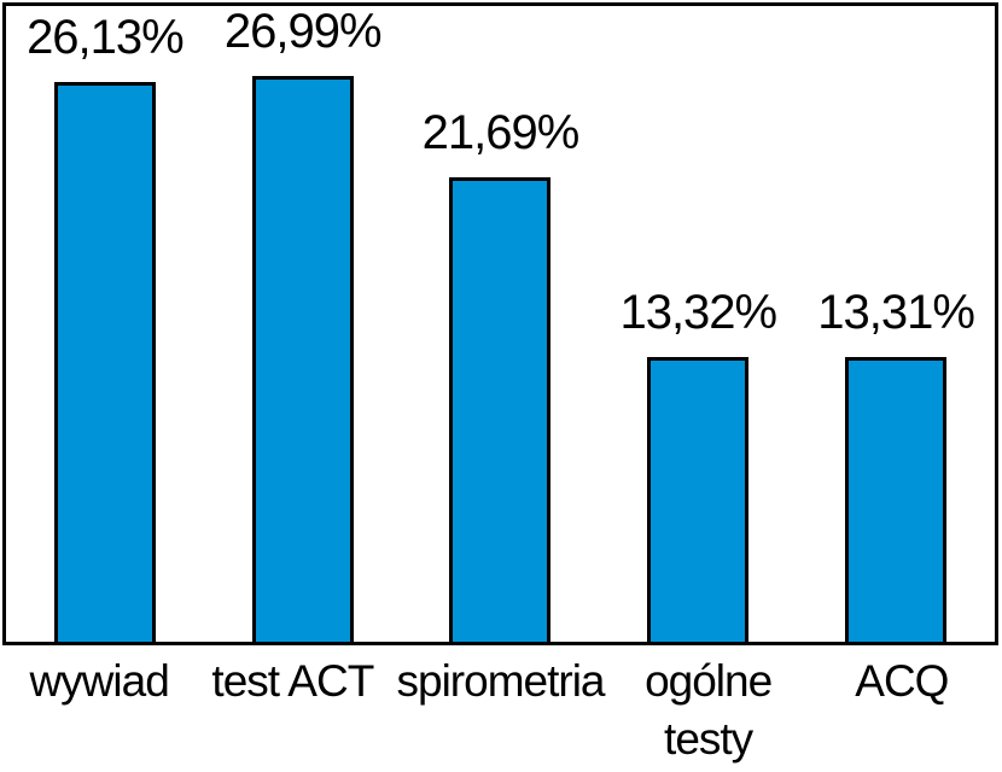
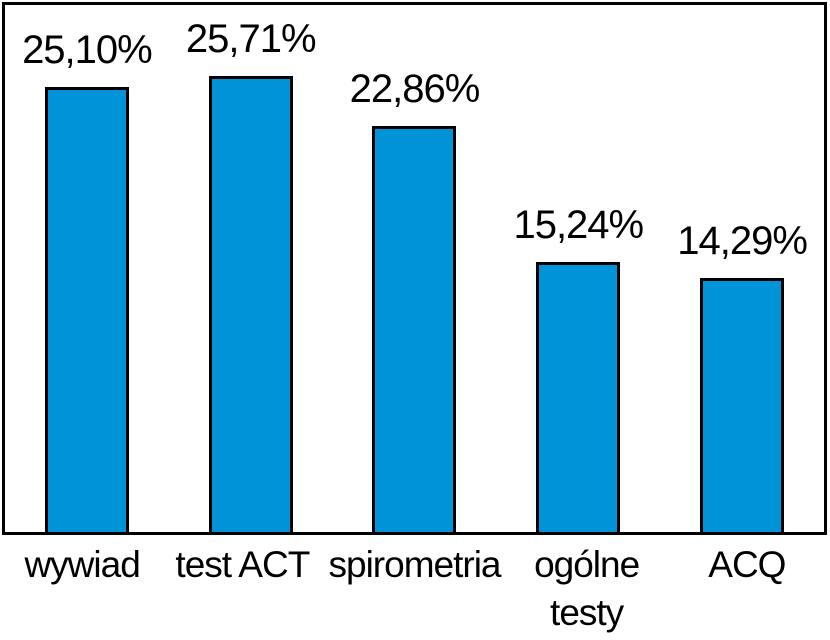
wywiad: 26,13% -> 25,10%
test ACT: 26,99% -> 25,71%
spirometria: 21,69% -> 22,86%
ogólne testy: 13,32% -> 15,24%
ACQ: 13,31% -> 14,29%
